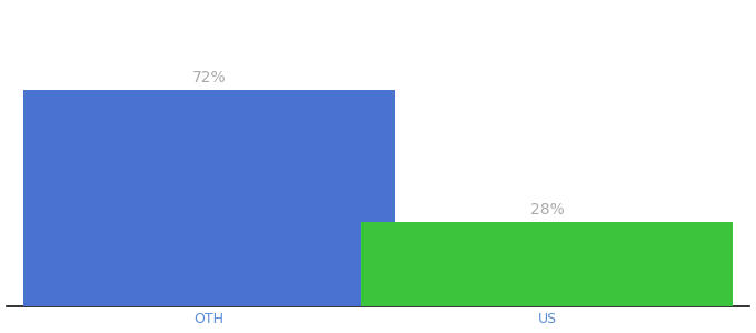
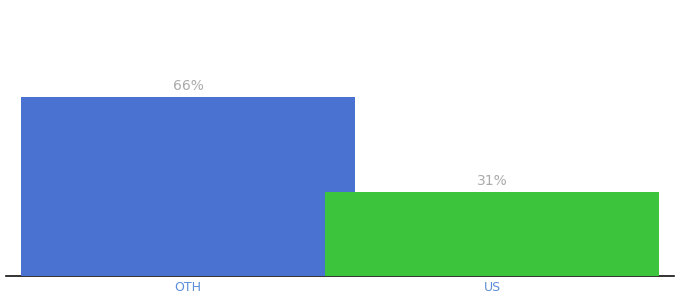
OTH: 72% -> 66%
US: 28% -> 31%
